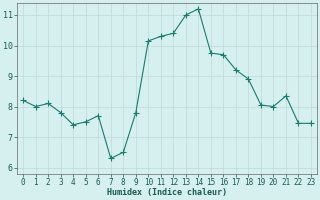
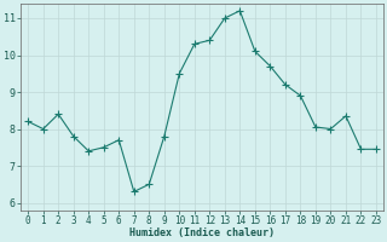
2: 8.10 -> 8.40
10: 10.15 -> 9.50
15: 9.75 -> 10.10
